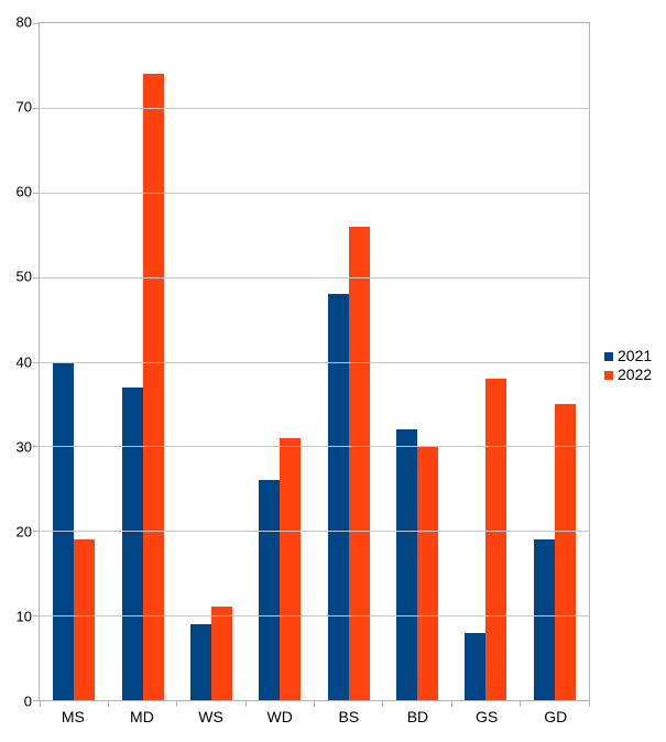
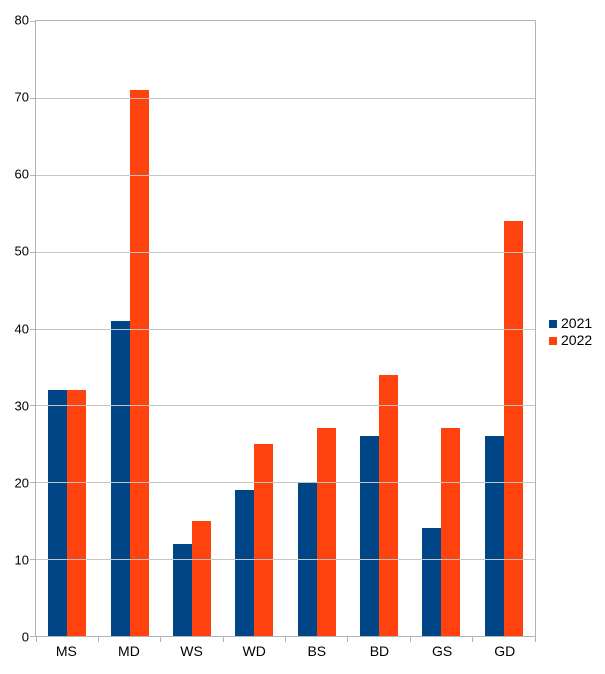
2021/MS: 40 -> 32
2022/MS: 19 -> 32
2021/MD: 37 -> 41
2022/MD: 74 -> 71
2021/WS: 9 -> 12
2022/WS: 11 -> 15
2021/WD: 26 -> 19
2022/WD: 31 -> 25
2021/BS: 48 -> 20
2022/BS: 56 -> 27
2021/BD: 32 -> 26
2022/BD: 30 -> 34
2021/GS: 8 -> 14
2022/GS: 38 -> 27
2021/GD: 19 -> 26
2022/GD: 35 -> 54
